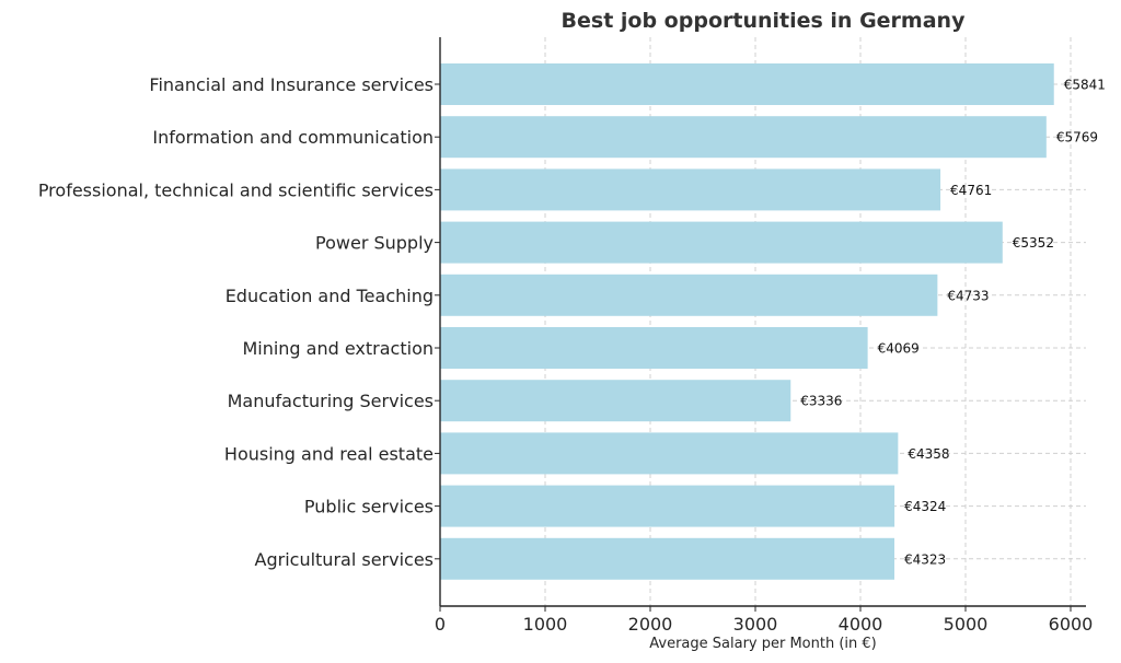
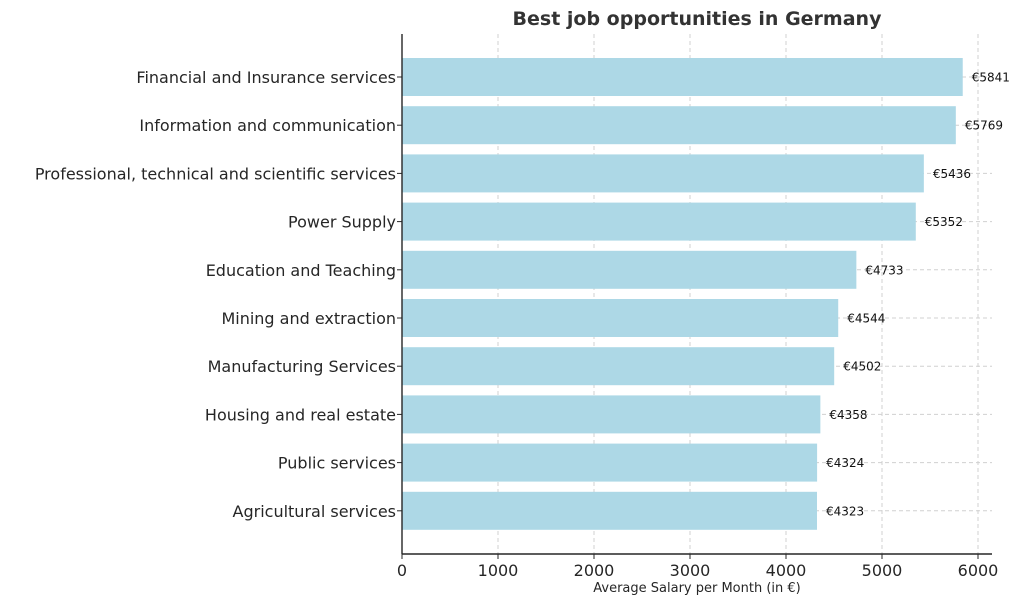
Professional, technical and scientific services: €4761 -> €5436
Mining and extraction: €4069 -> €4544
Manufacturing Services: €3336 -> €4502
